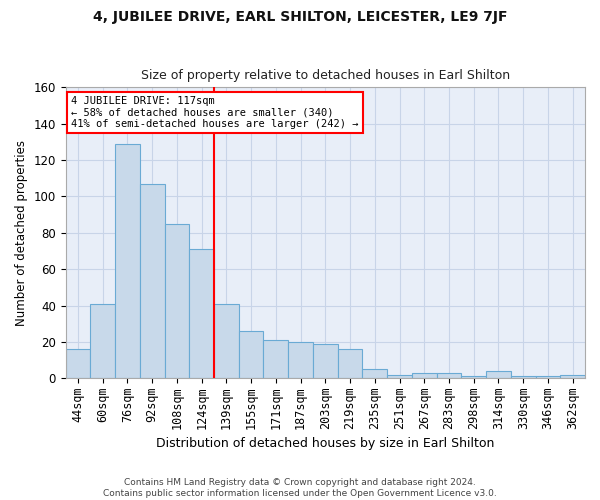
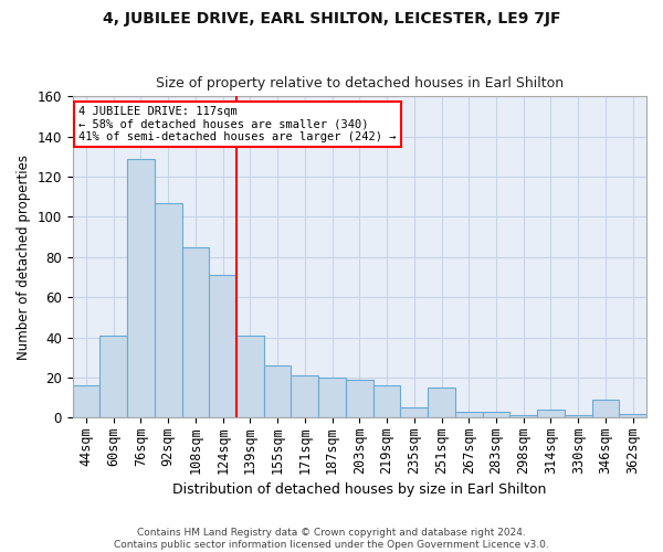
251sqm: 2 -> 15
346sqm: 1 -> 9
